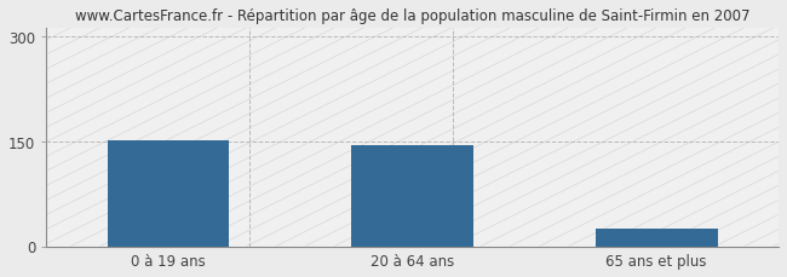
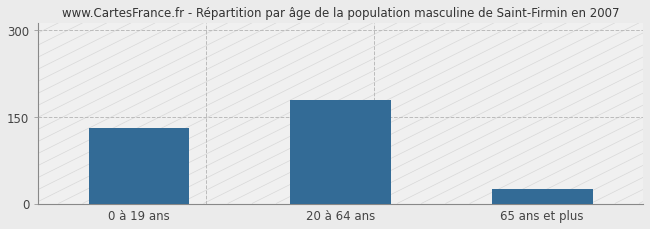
0 à 19 ans: 152 -> 130
20 à 64 ans: 144 -> 178
